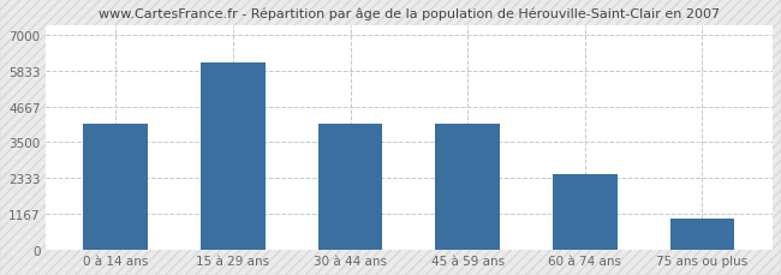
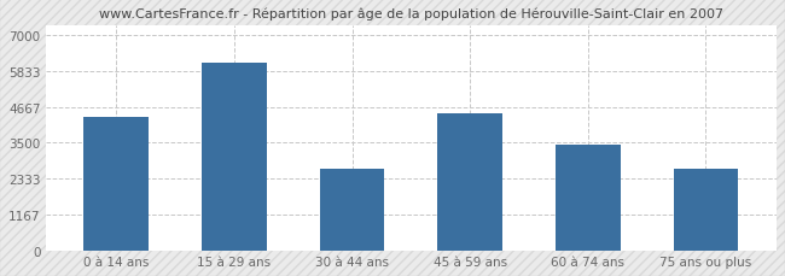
0 à 14 ans: 4100 -> 4350
30 à 44 ans: 4100 -> 2650
45 à 59 ans: 4100 -> 4450
60 à 74 ans: 2450 -> 3450
75 ans ou plus: 1000 -> 2650
